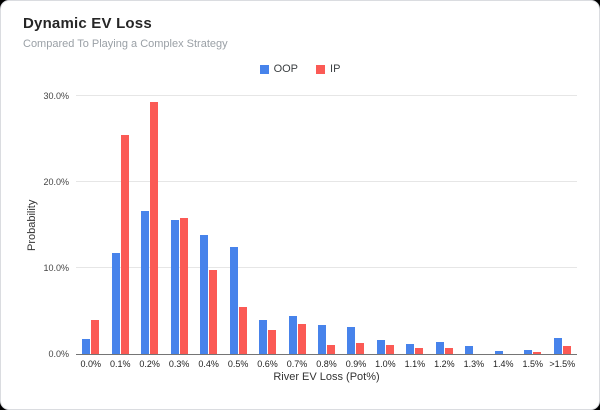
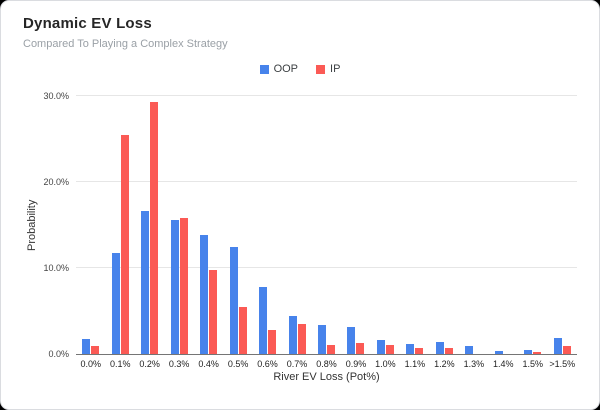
IP/0.0%: 4% -> 1%
OOP/0.6%: 4% -> 8%
